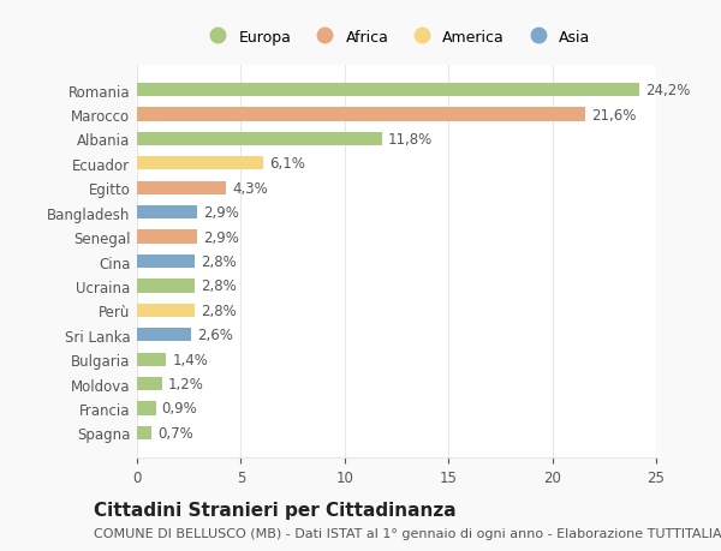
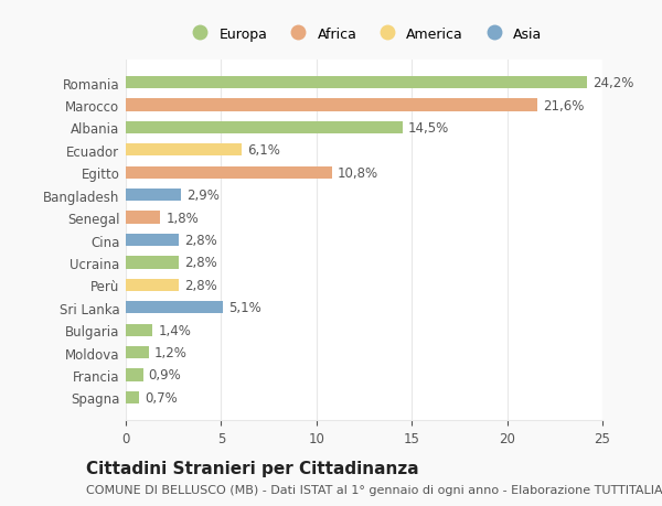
Albania: 11,8% -> 14,5%
Egitto: 4,3% -> 10,8%
Senegal: 2,9% -> 1,8%
Sri Lanka: 2,6% -> 5,1%
